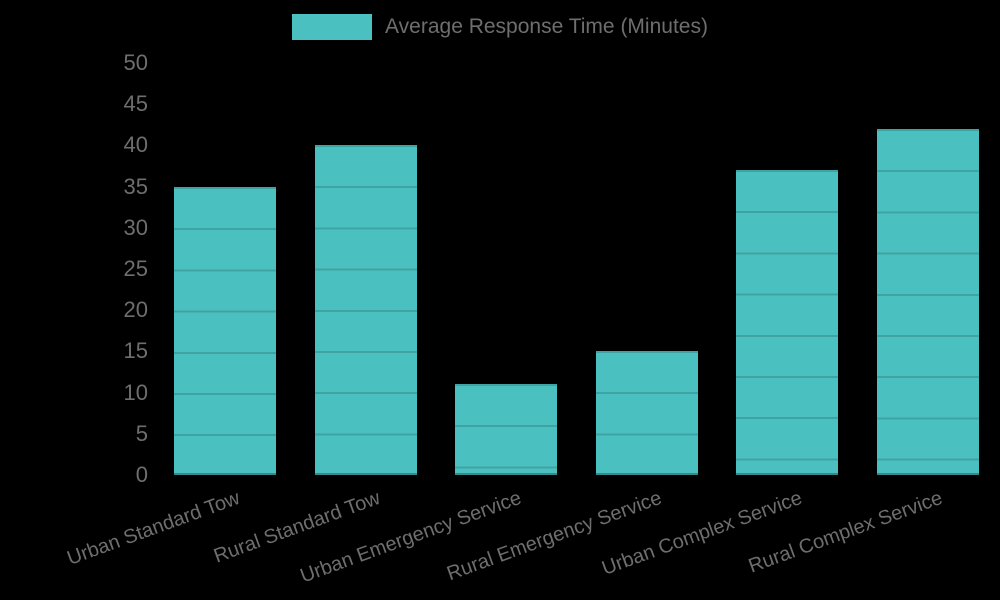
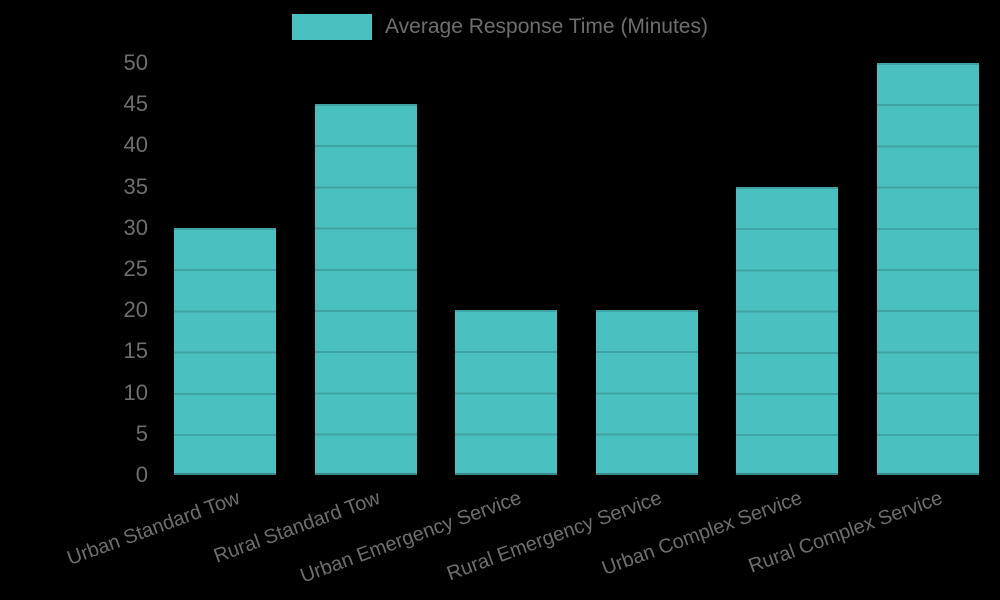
Urban Standard Tow: 35 -> 30
Rural Standard Tow: 40 -> 45
Urban Emergency Service: 11 -> 20
Rural Emergency Service: 15 -> 20
Urban Complex Service: 37 -> 35
Rural Complex Service: 42 -> 50
